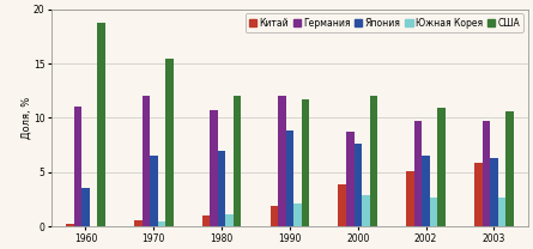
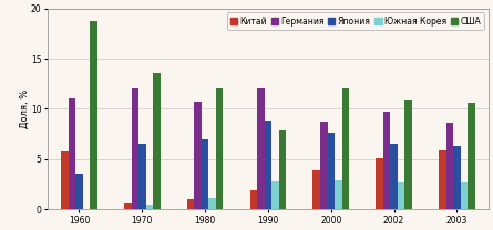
Китай/1960: 0.2 -> 5.8
США/1970: 15.4 -> 13.6
Южная Корея/1990: 2.1 -> 2.8
США/1990: 11.7 -> 7.8
Германия/2003: 9.7 -> 8.6
